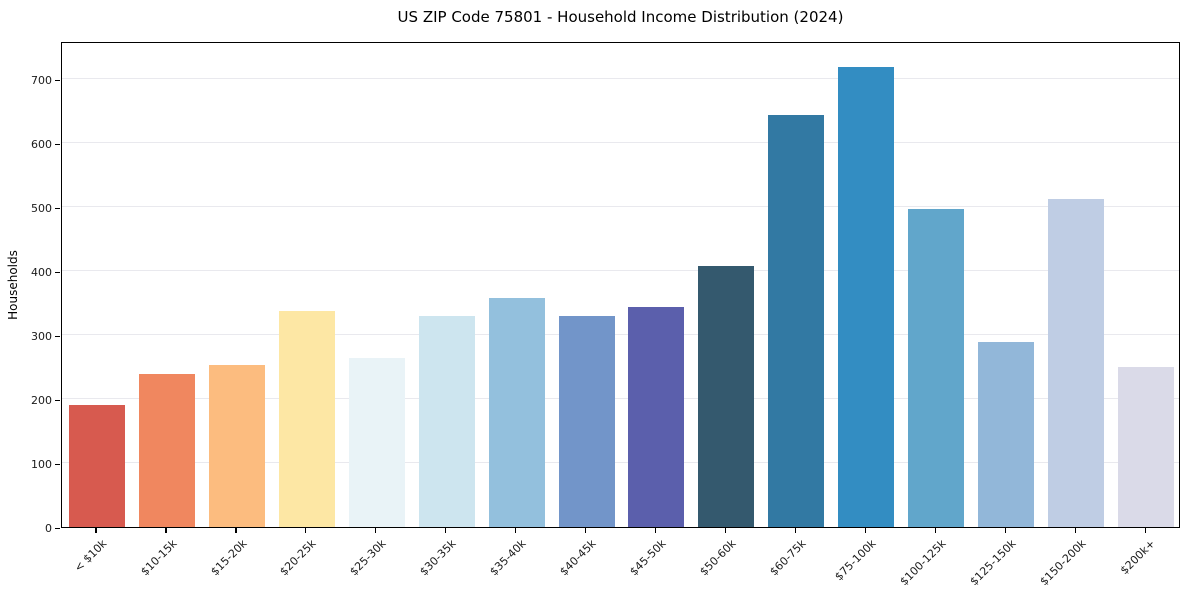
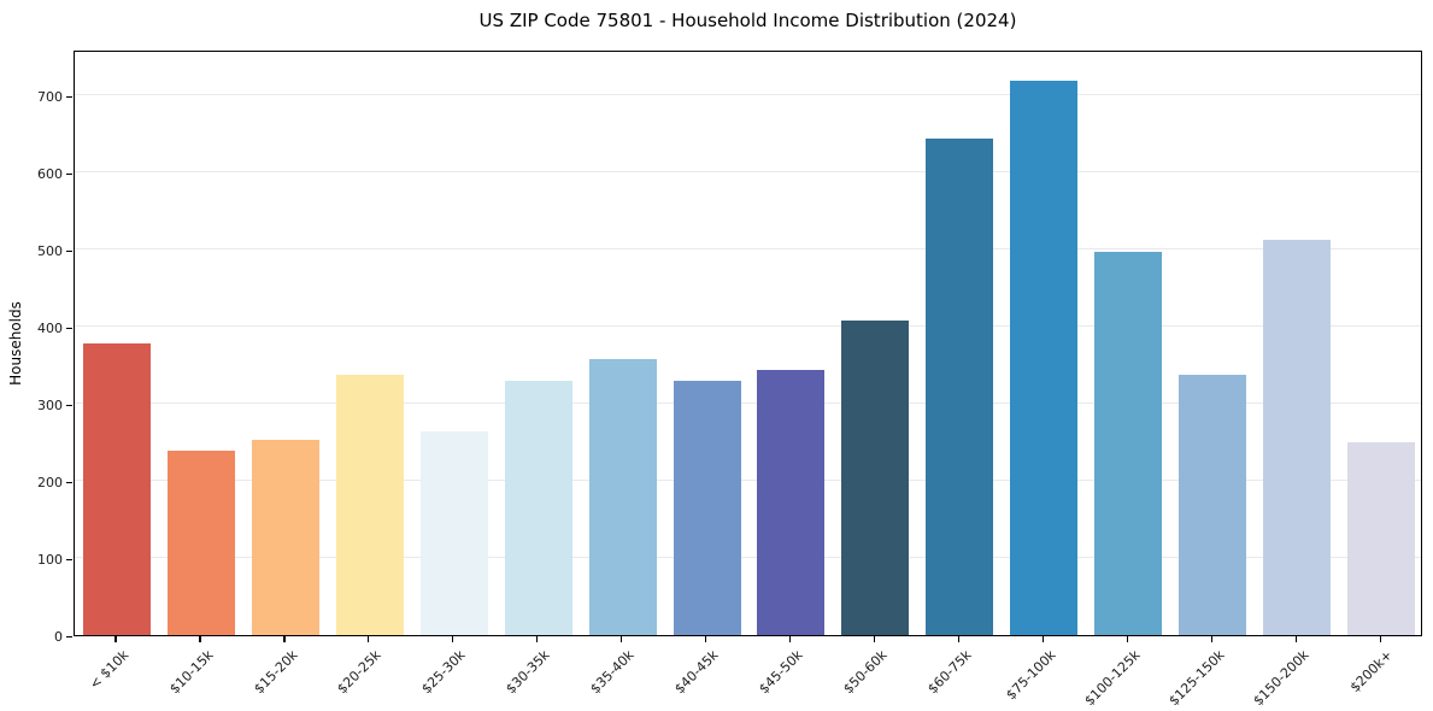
< $10k: 190 -> 380
$125-150k: 290 -> 340
